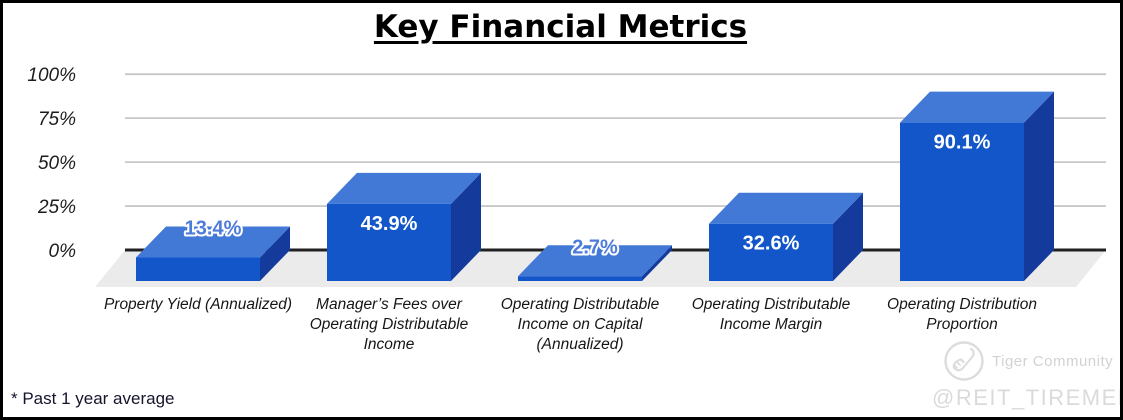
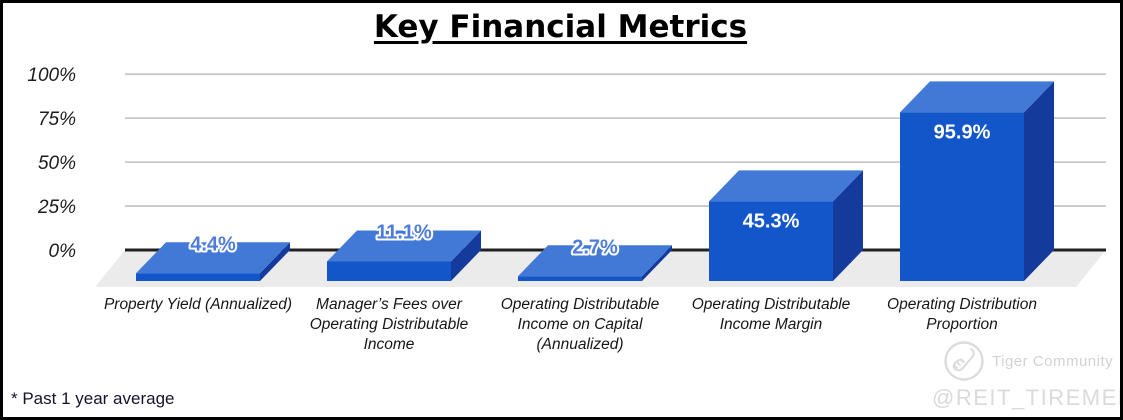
Property Yield (Annualized): 13.4% -> 4.4%
Manager’s Fees over Operating Distributable Income: 43.9% -> 11.1%
Operating Distributable Income Margin: 32.6% -> 45.3%
Operating Distribution Proportion: 90.1% -> 95.9%
